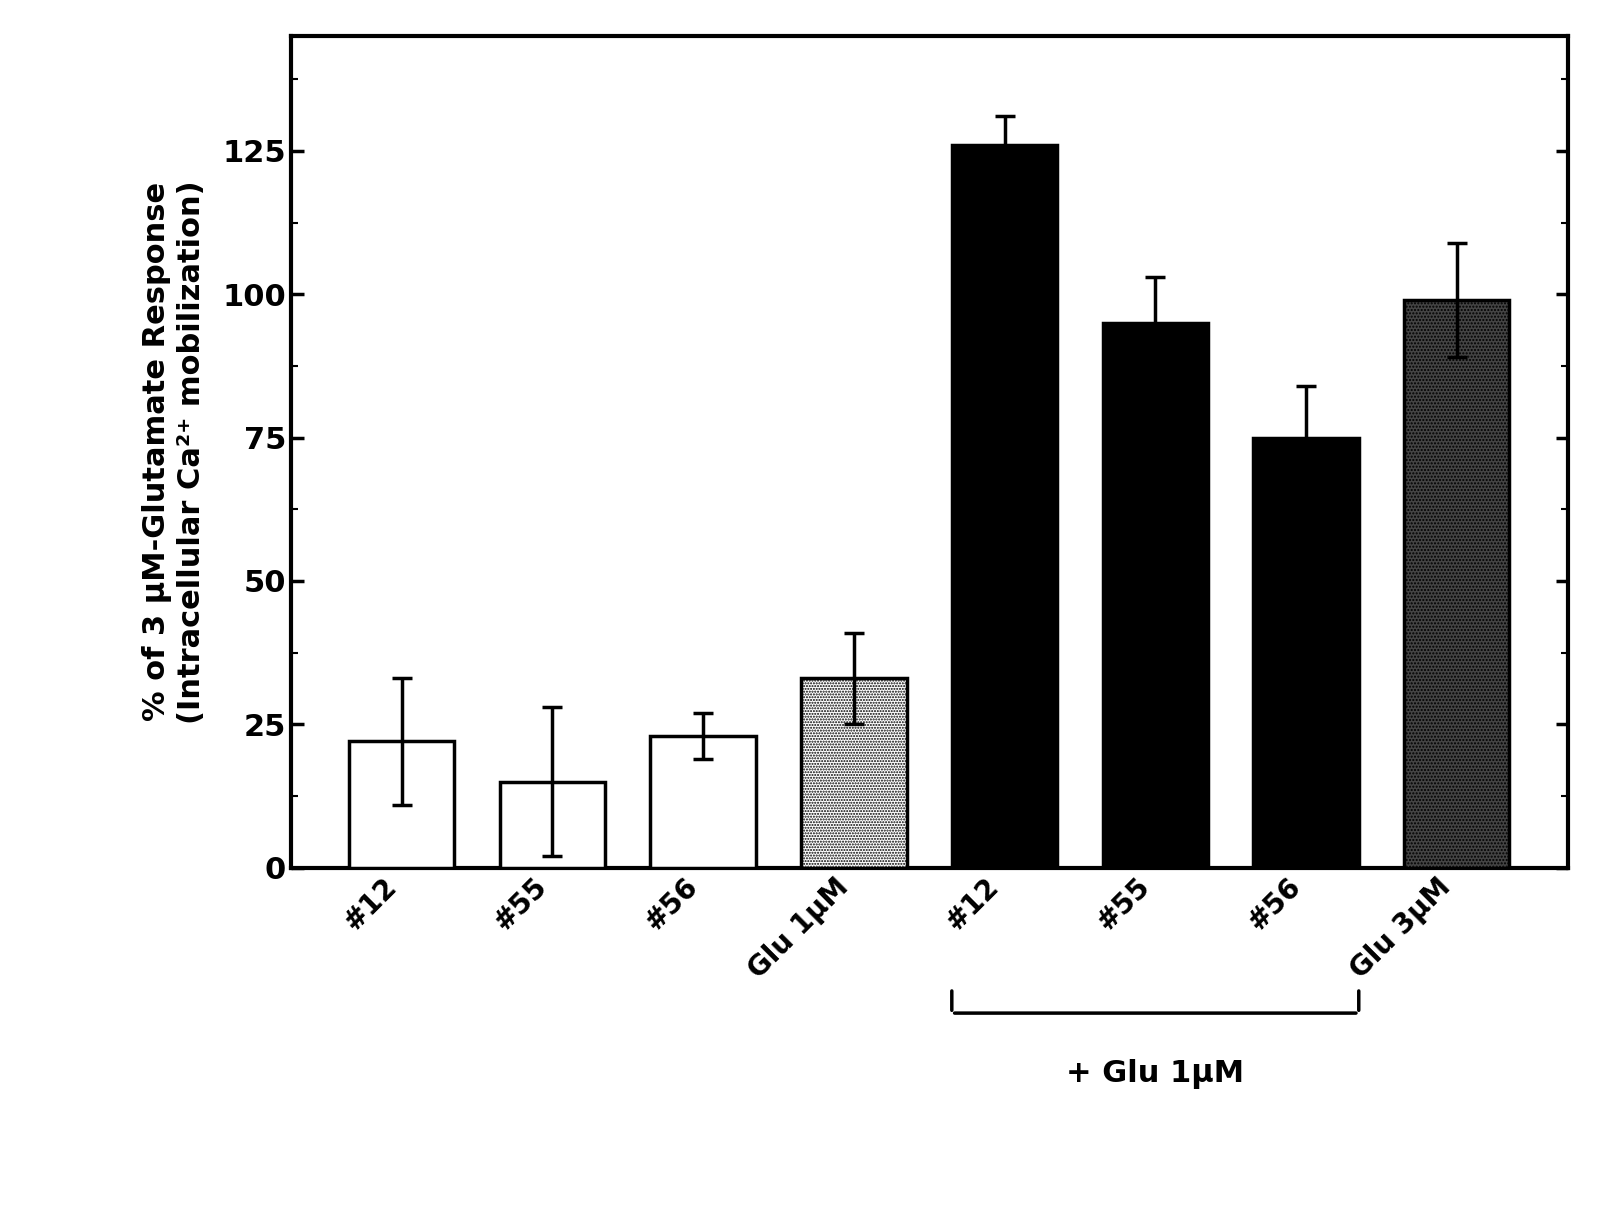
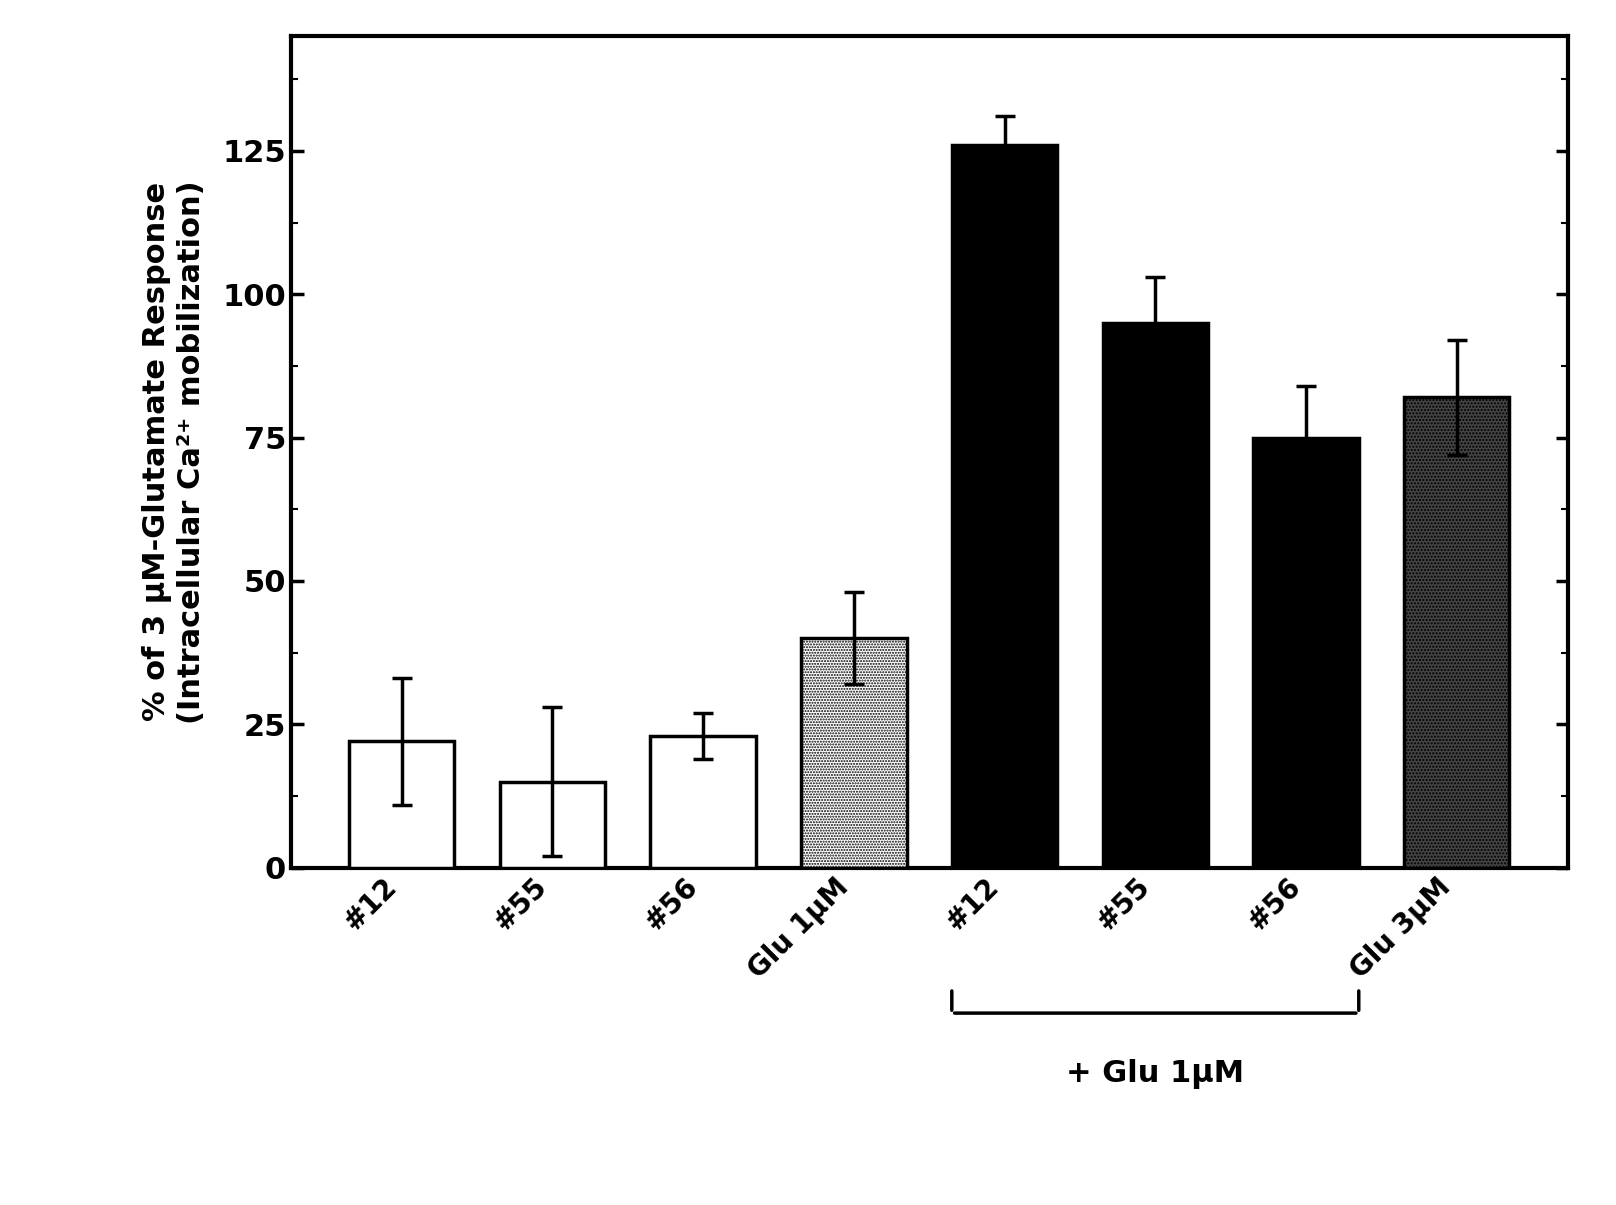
Glu 1μM: 33 -> 40
Glu 3μM: 99 -> 82
